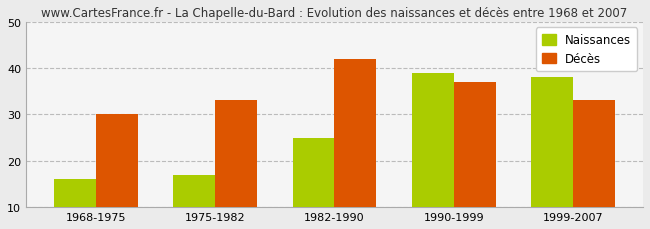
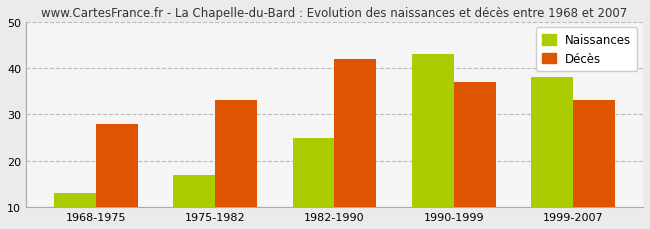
Naissances/1968-1975: 16 -> 13
Décès/1968-1975: 30 -> 28
Naissances/1990-1999: 39 -> 43
